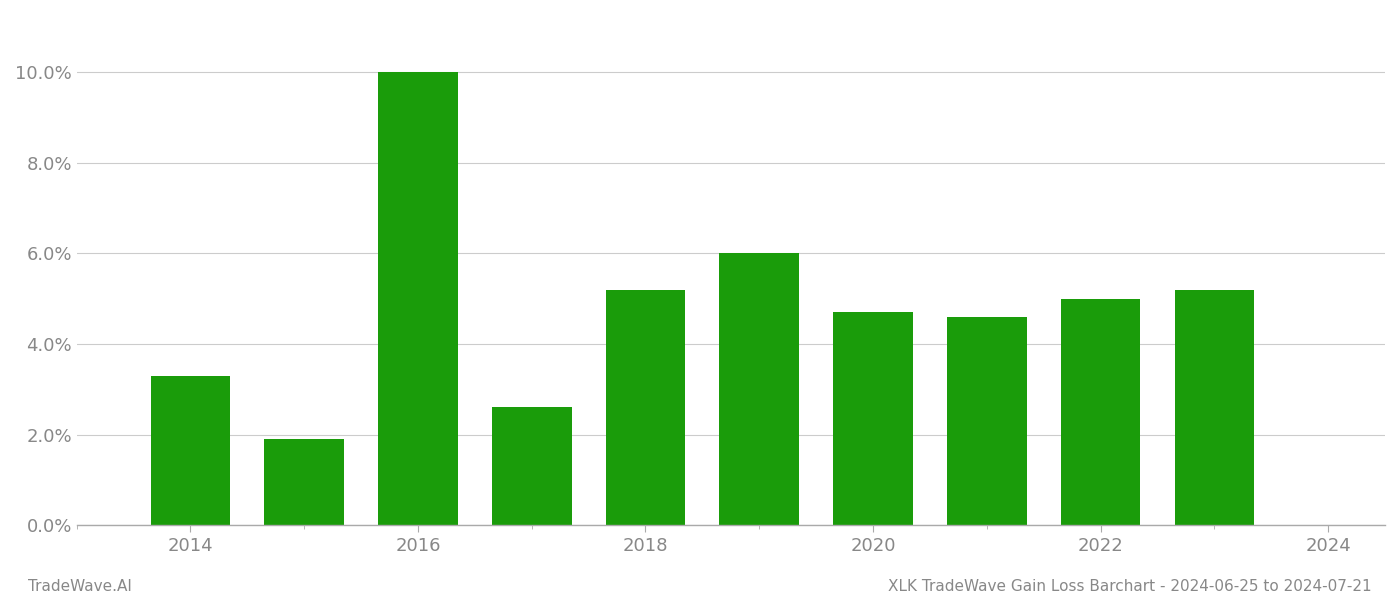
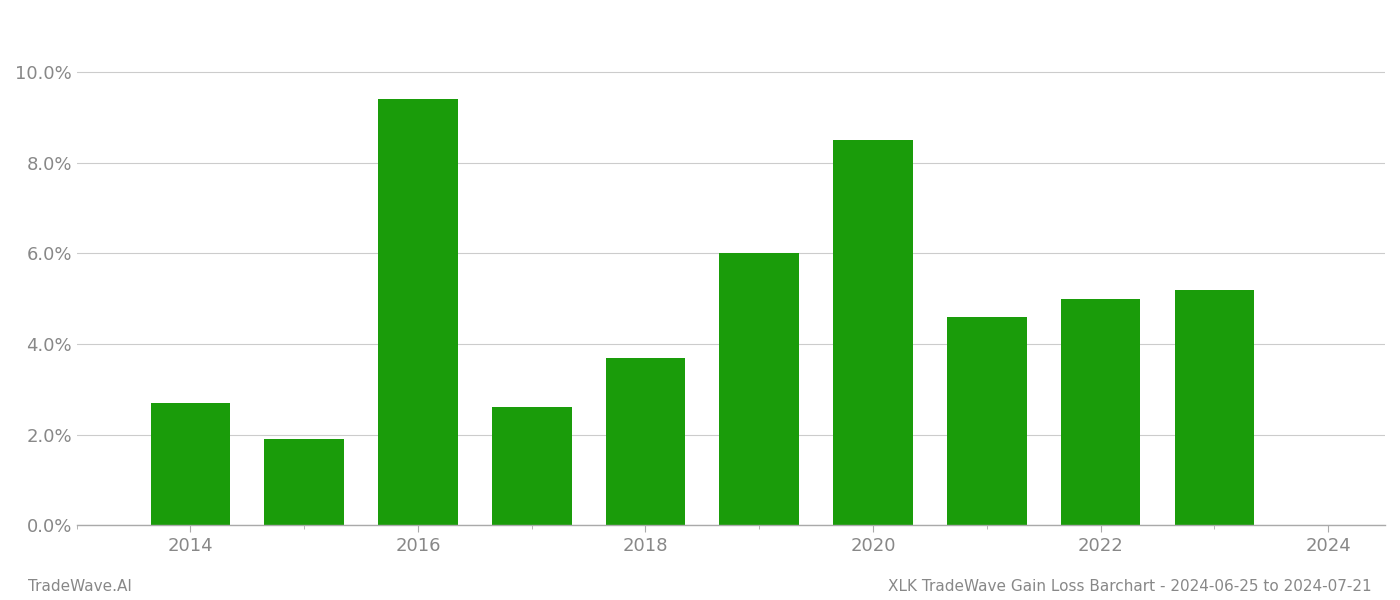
2014: 3.3% -> 2.7%
2016: 10.0% -> 9.4%
2018: 5.2% -> 3.7%
2020: 4.7% -> 8.5%
